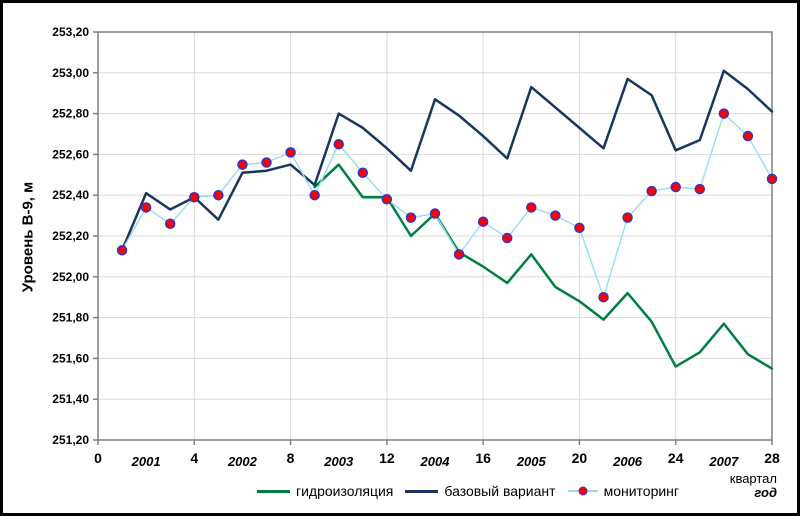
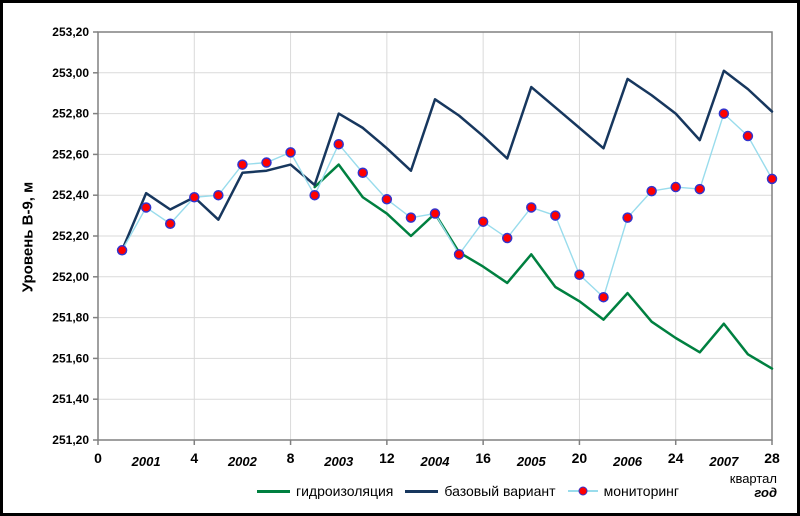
гидроизоляция/12: 252,39 -> 252,31
мониторинг/20: 252,24 -> 252,01
гидроизоляция/24: 251,56 -> 251,70
базовый вариант/24: 252,62 -> 252,80
